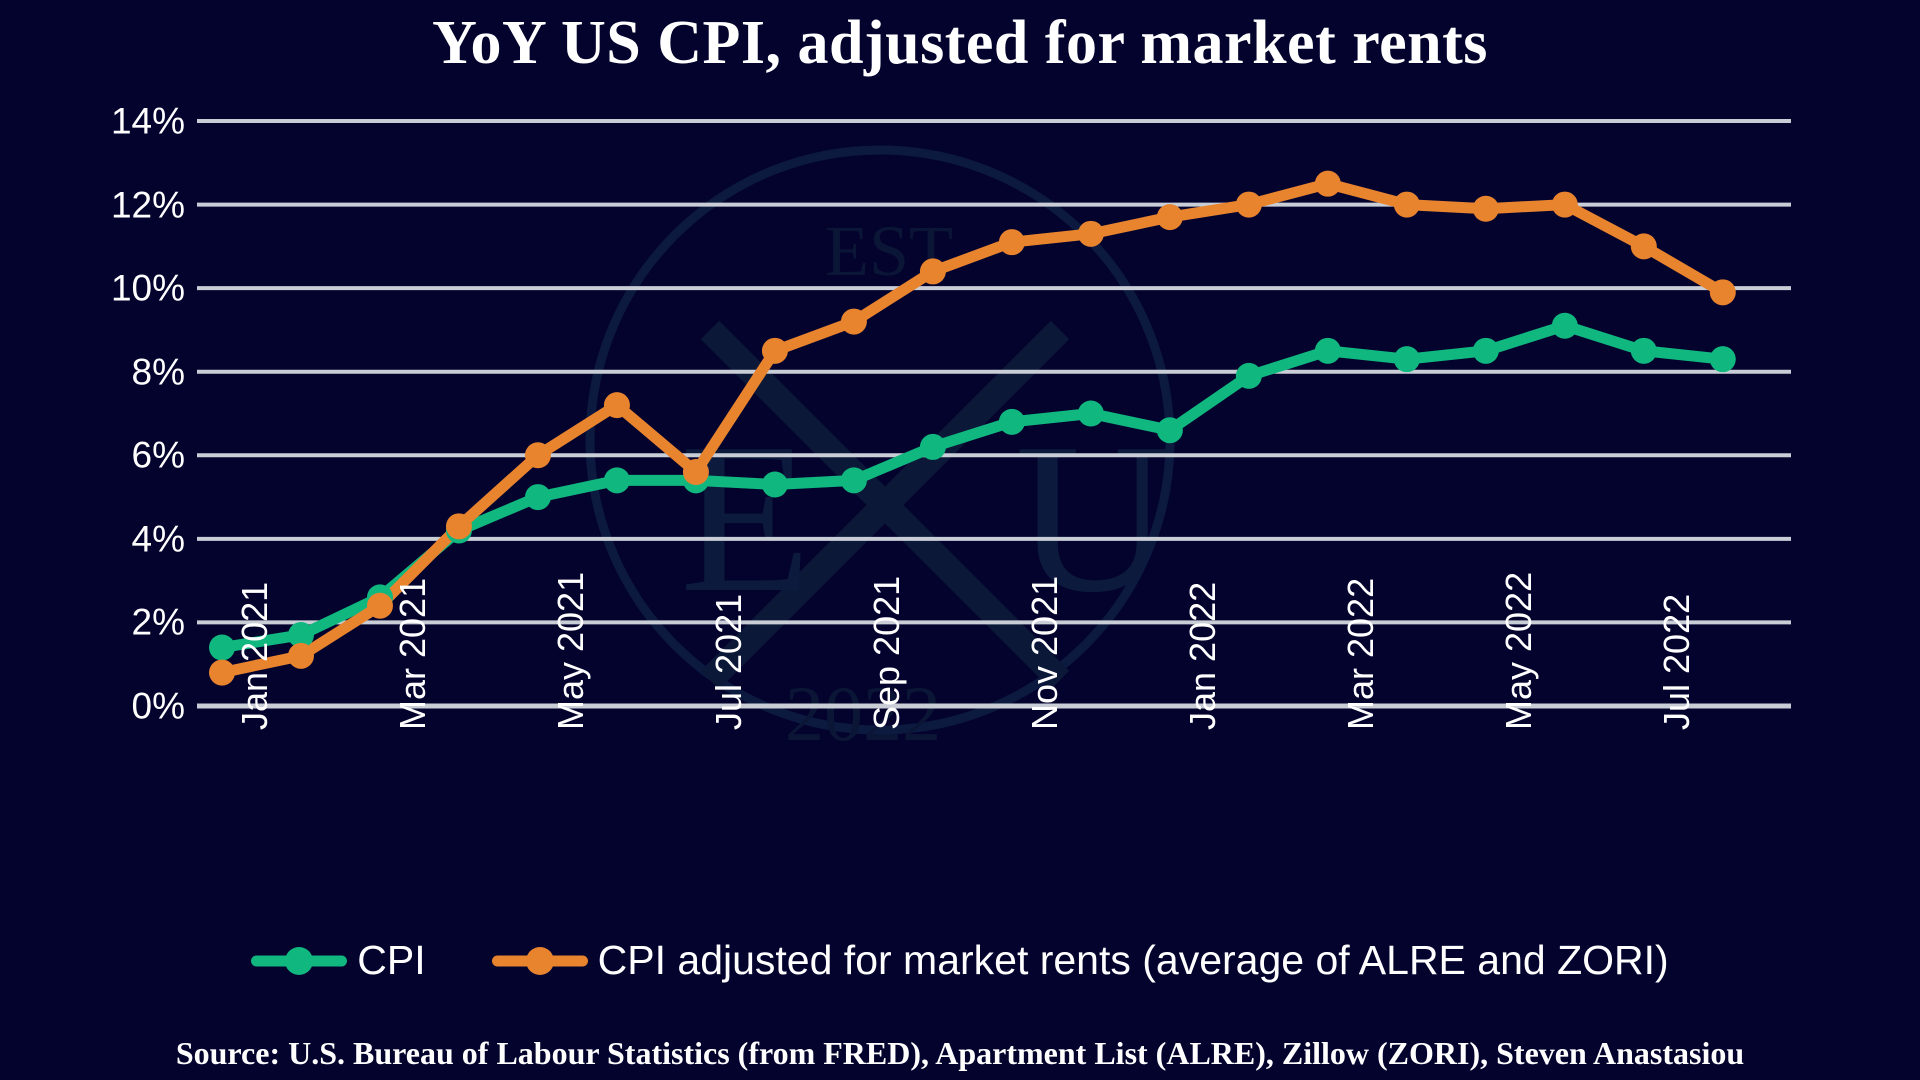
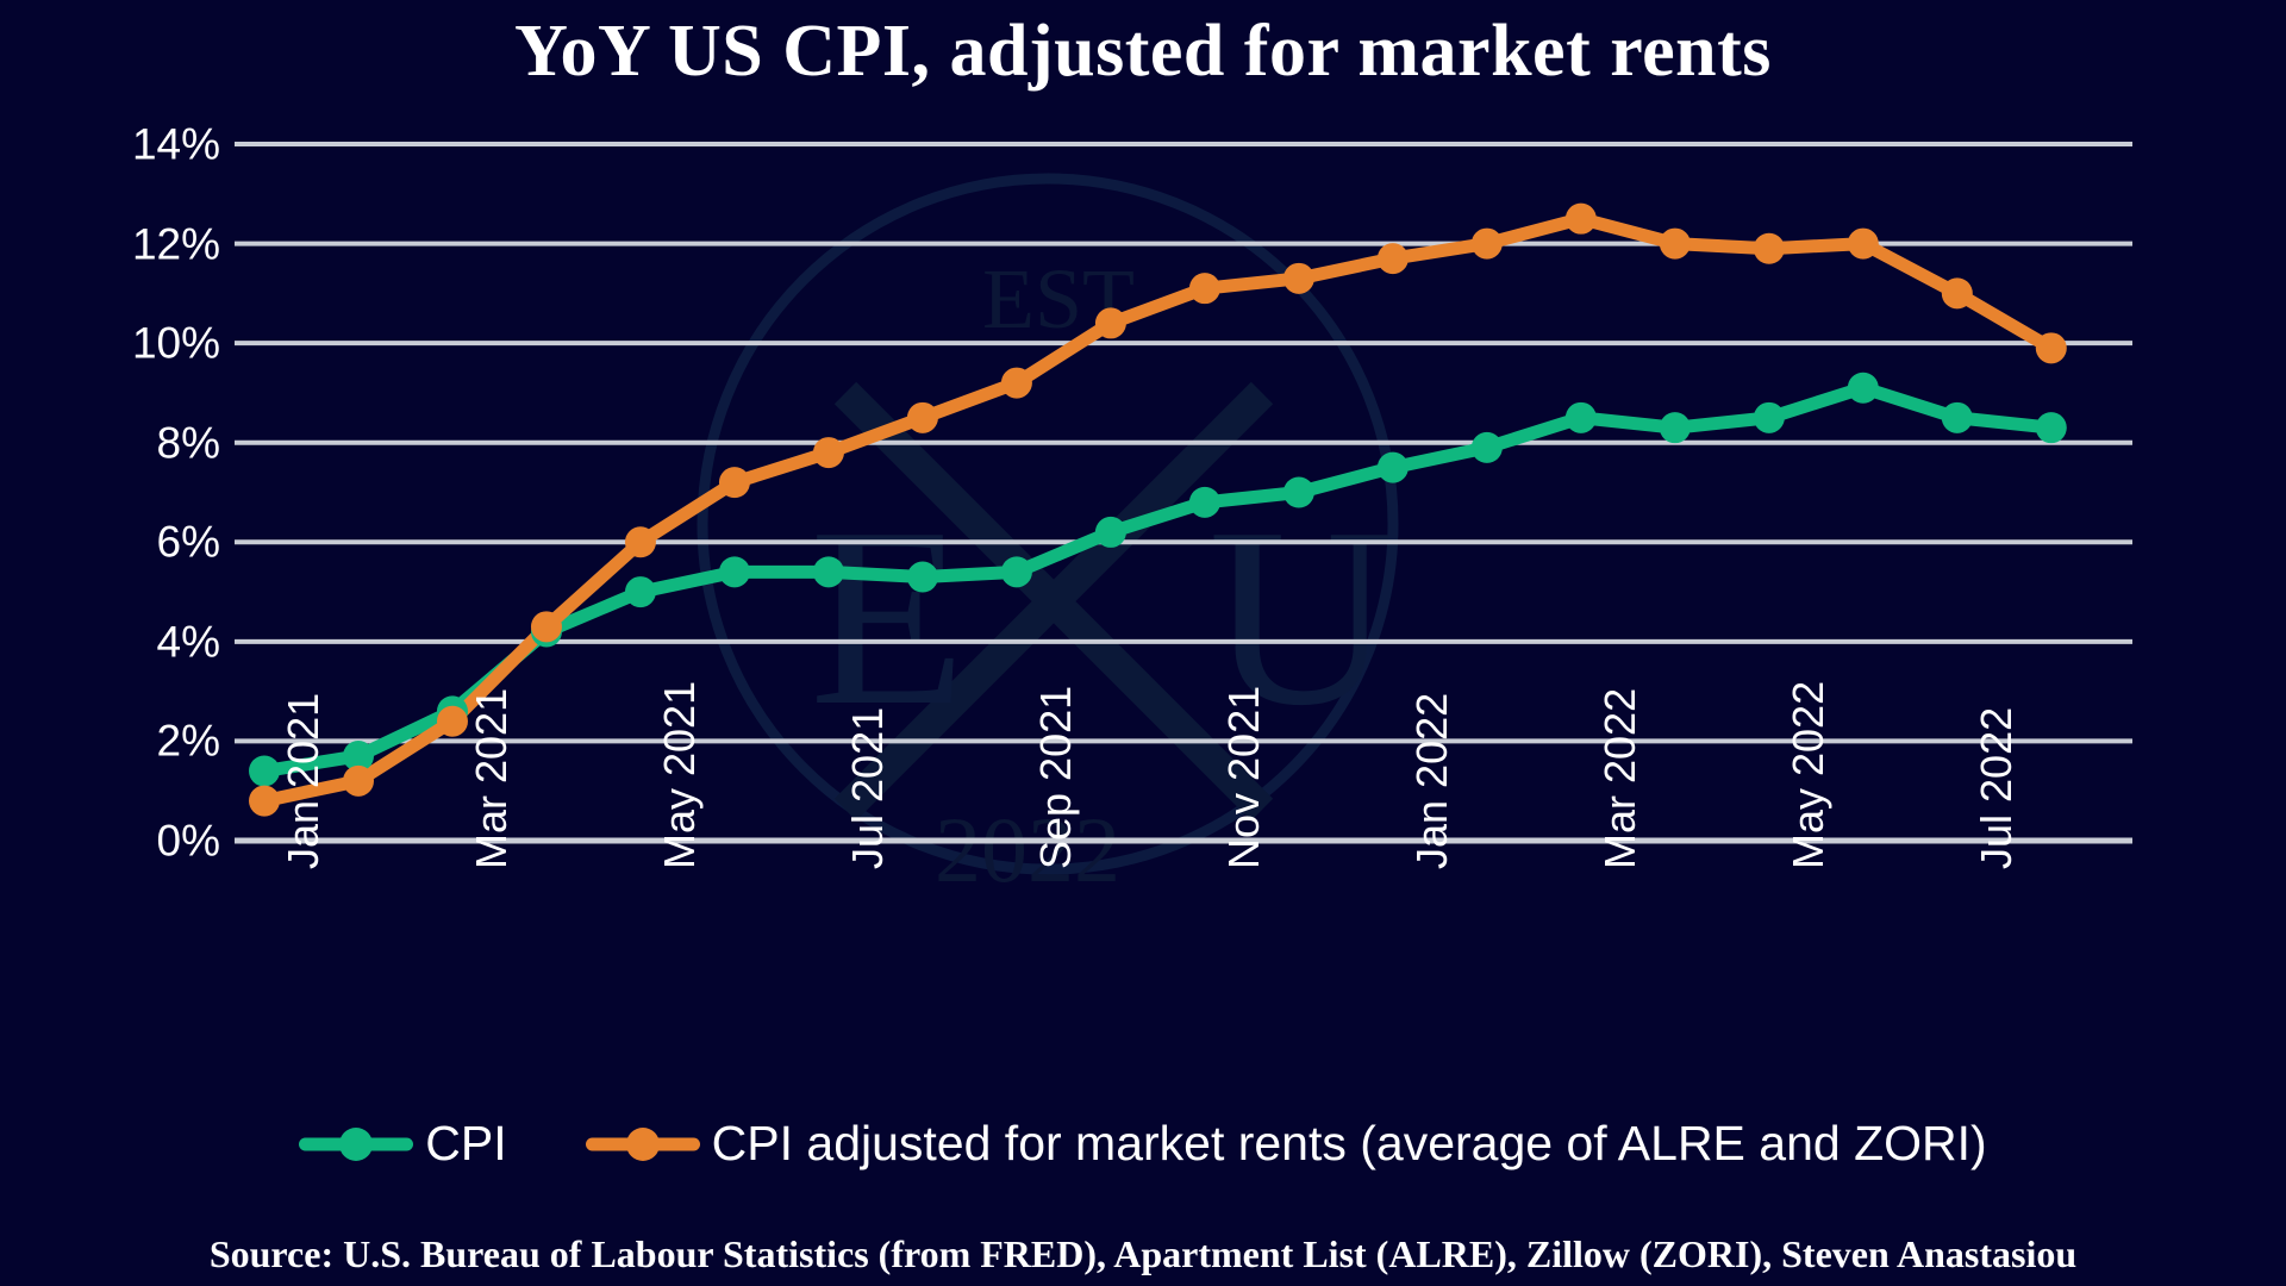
CPI adjusted for market rents (average of ALRE and ZORI)/Jul 2021: 5.6% -> 7.8%
CPI/Jan 2022: 6.6% -> 7.5%
